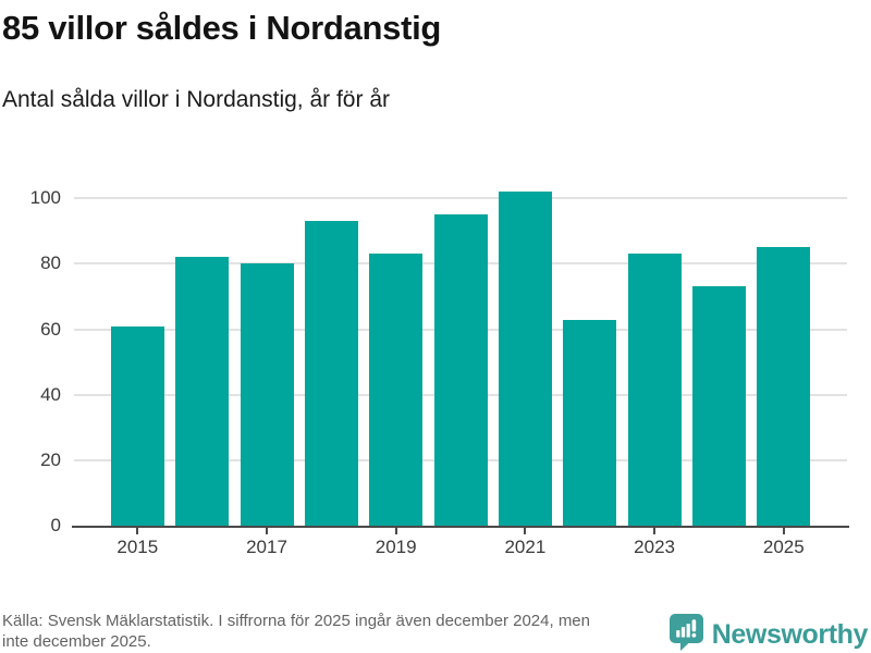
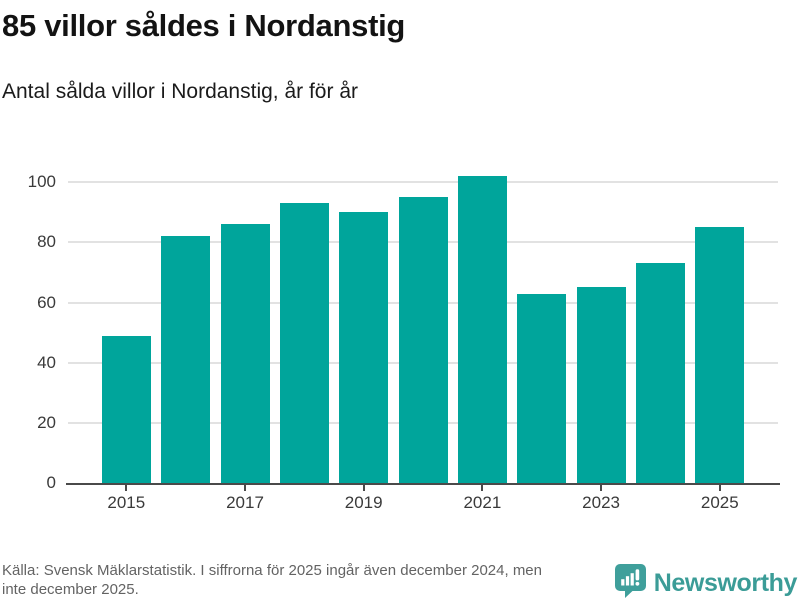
2015: 61 -> 49
2017: 80 -> 86
2019: 83 -> 90
2023: 83 -> 65
